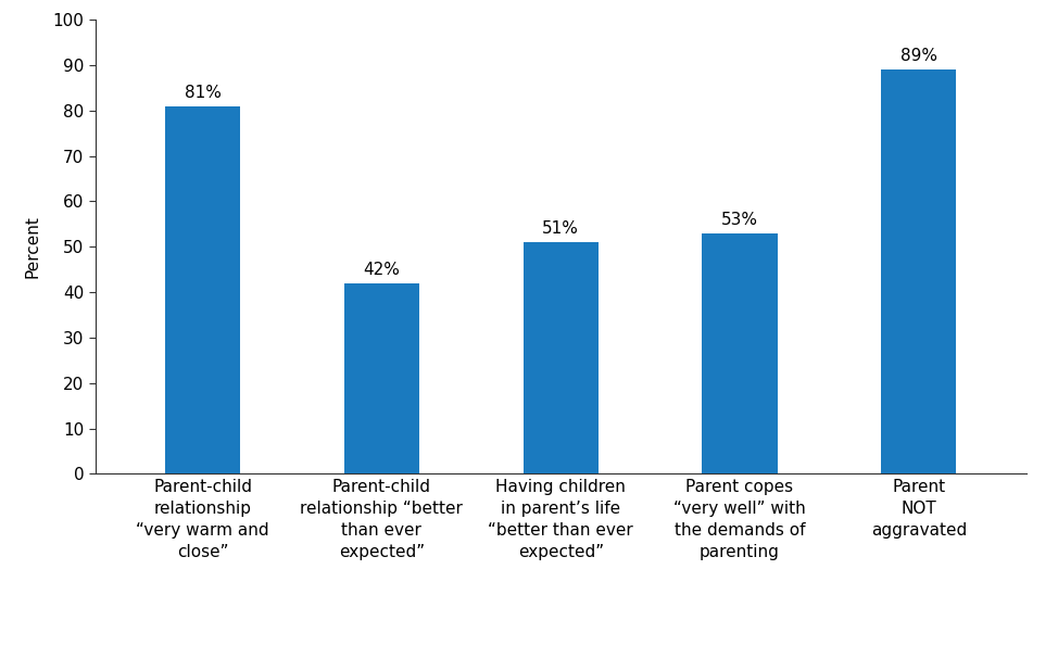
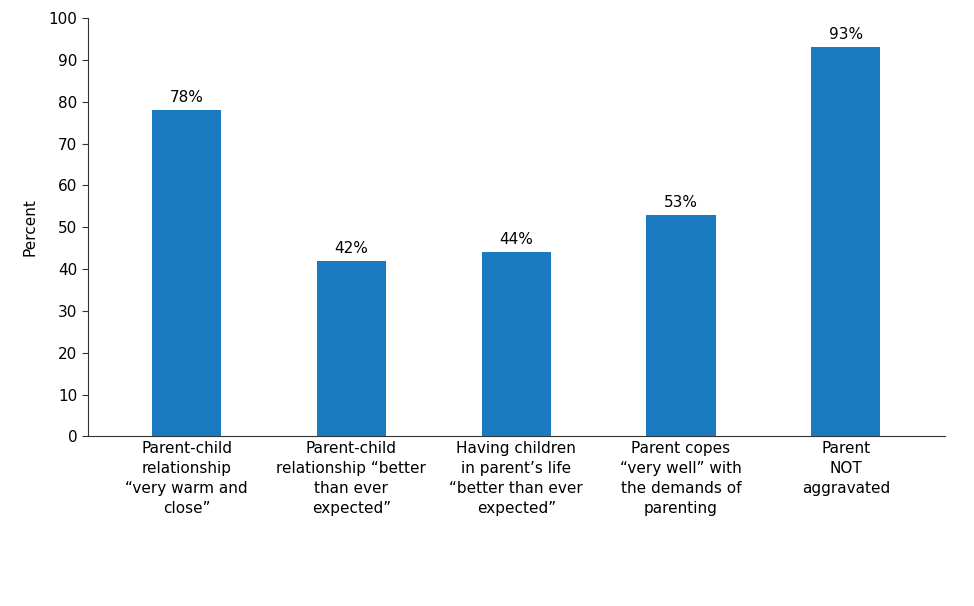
Parent-child relationship “very warm and close”: 81% -> 78%
Having children in parent’s life “better than ever expected”: 51% -> 44%
Parent NOT aggravated: 89% -> 93%
